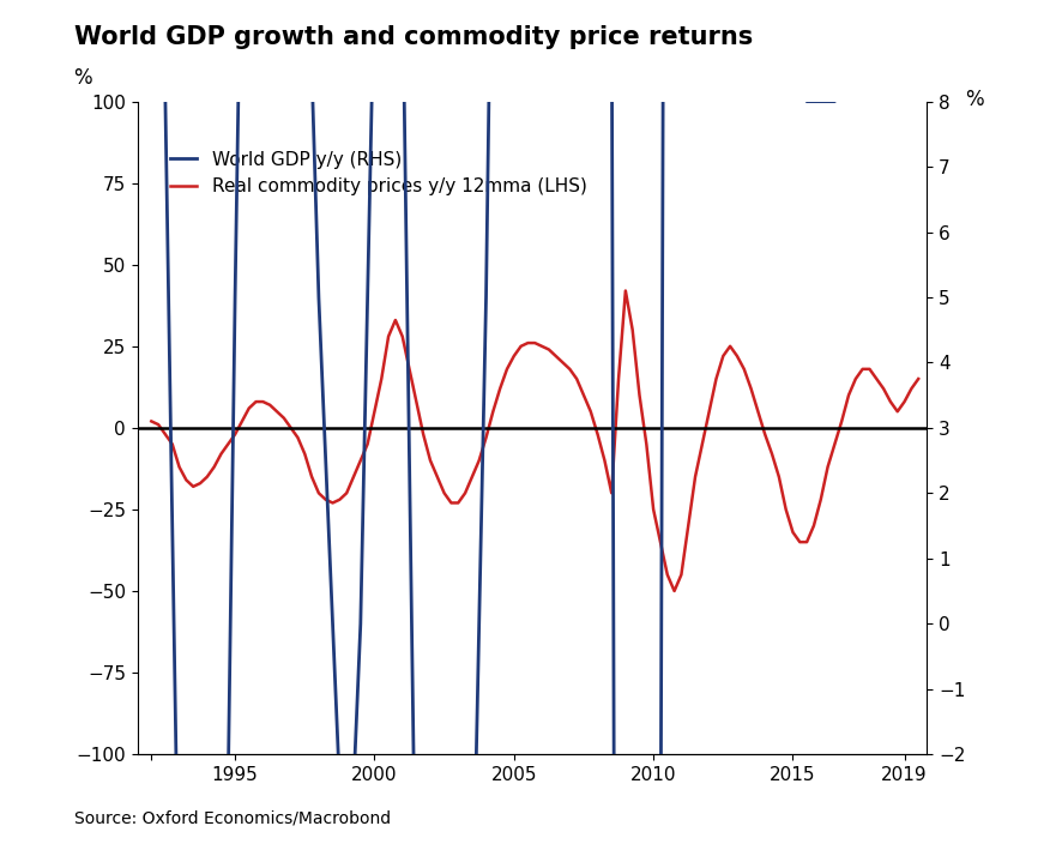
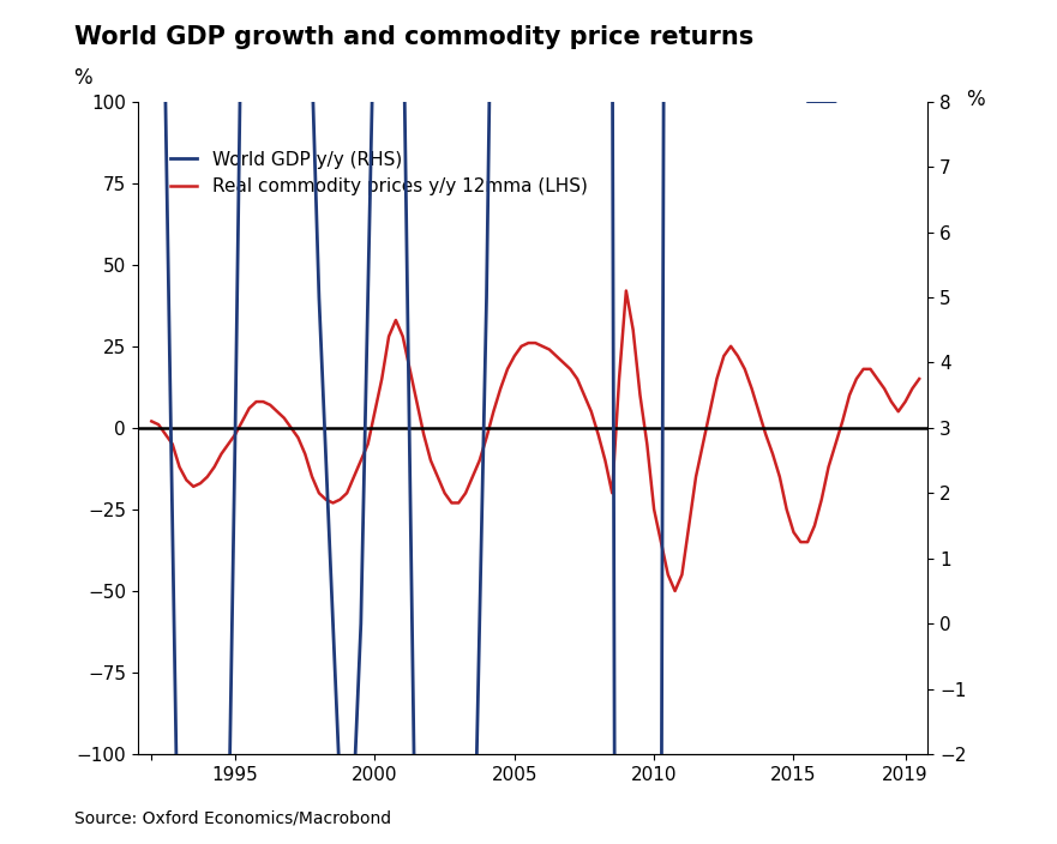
World GDP y/y (RHS)/1995: 5 -> 3
